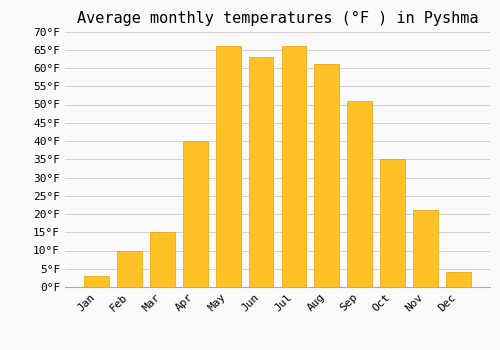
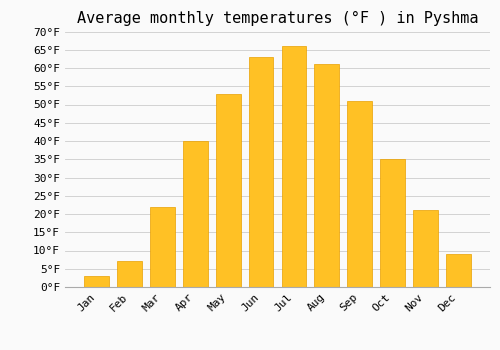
Feb: 10°F -> 7°F
Mar: 15°F -> 22°F
May: 66°F -> 53°F
Dec: 4°F -> 9°F
